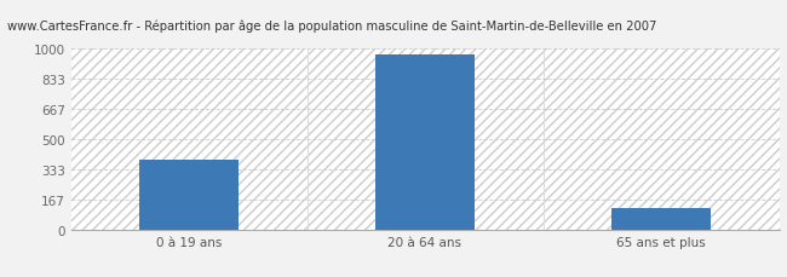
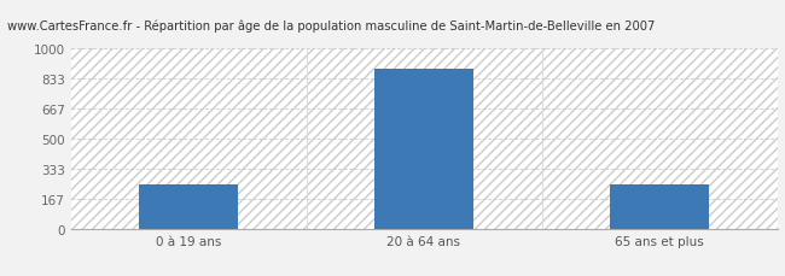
0 à 19 ans: 390 -> 250
20 à 64 ans: 970 -> 890
65 ans et plus: 120 -> 250
